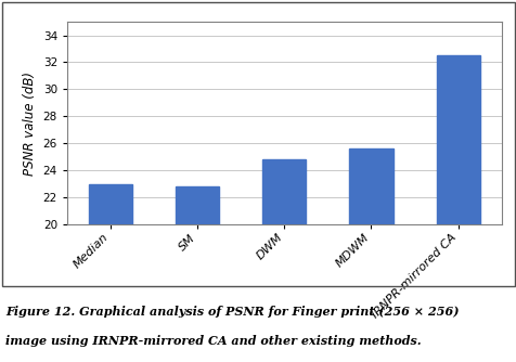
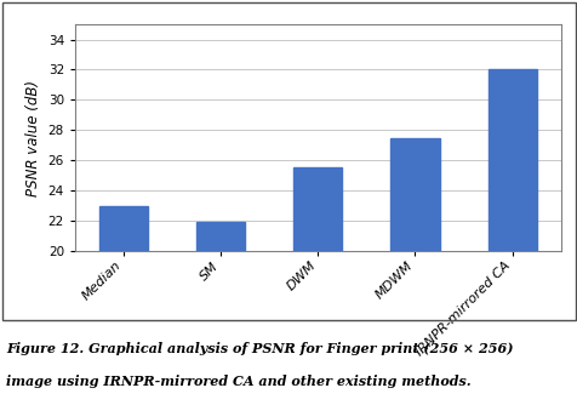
SM: 22.8 -> 21.9
DWM: 24.8 -> 25.5
MDWM: 25.6 -> 27.5
IRNPR-mirrored CA: 32.5 -> 32.0
